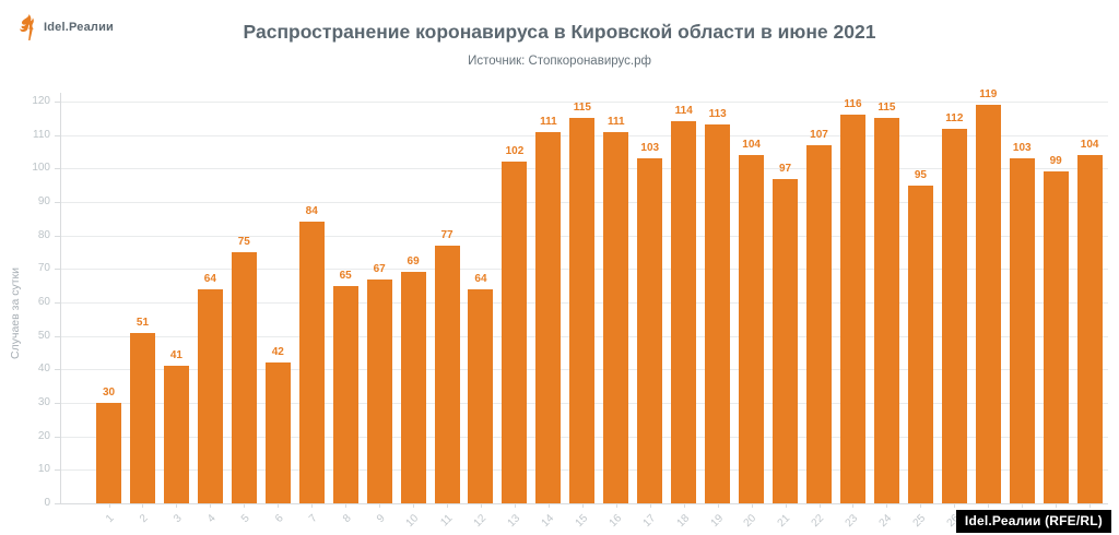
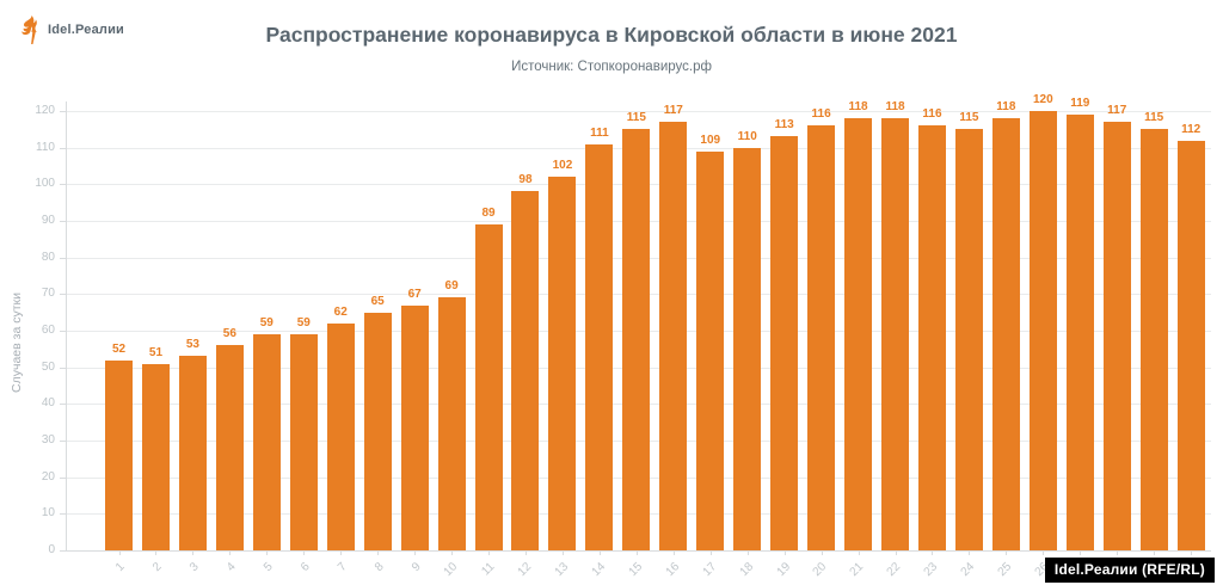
1: 30 -> 52
3: 41 -> 53
4: 64 -> 56
5: 75 -> 59
6: 42 -> 59
7: 84 -> 62
11: 77 -> 89
12: 64 -> 98
16: 111 -> 117
17: 103 -> 109
18: 114 -> 110
20: 104 -> 116
21: 97 -> 118
22: 107 -> 118
25: 95 -> 118
26: 112 -> 120
28: 103 -> 117
29: 99 -> 115
30: 104 -> 112
